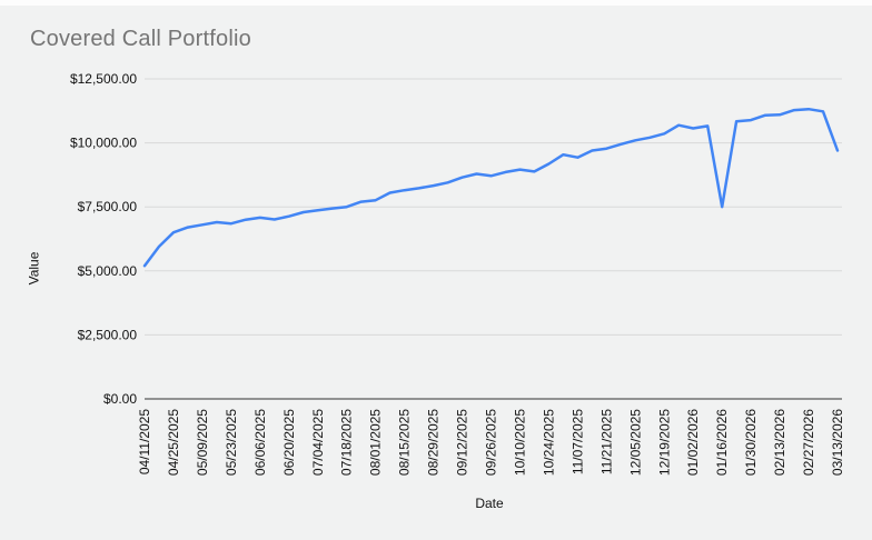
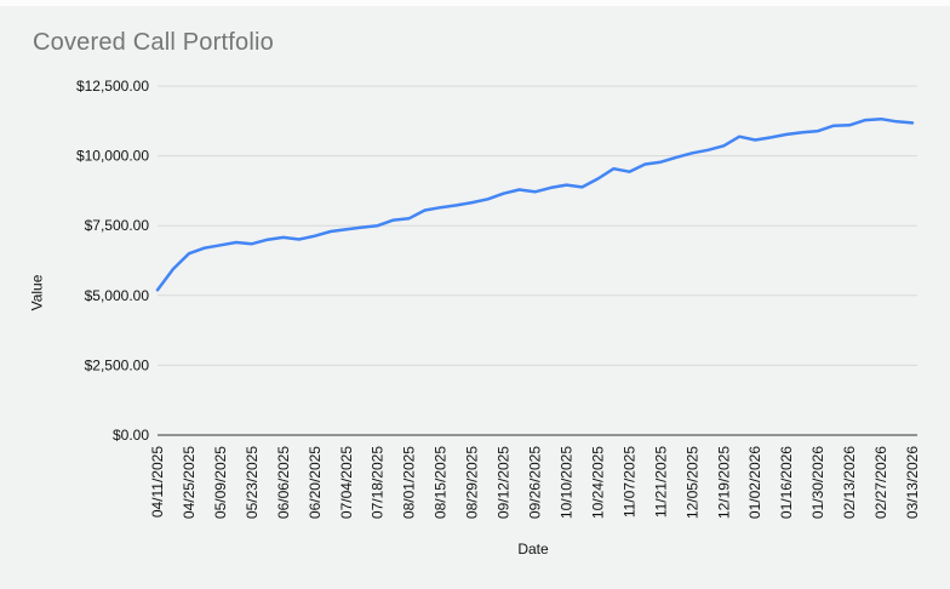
01/16/2026: $7500 -> $10800
03/13/2026: $9700 -> $11200
